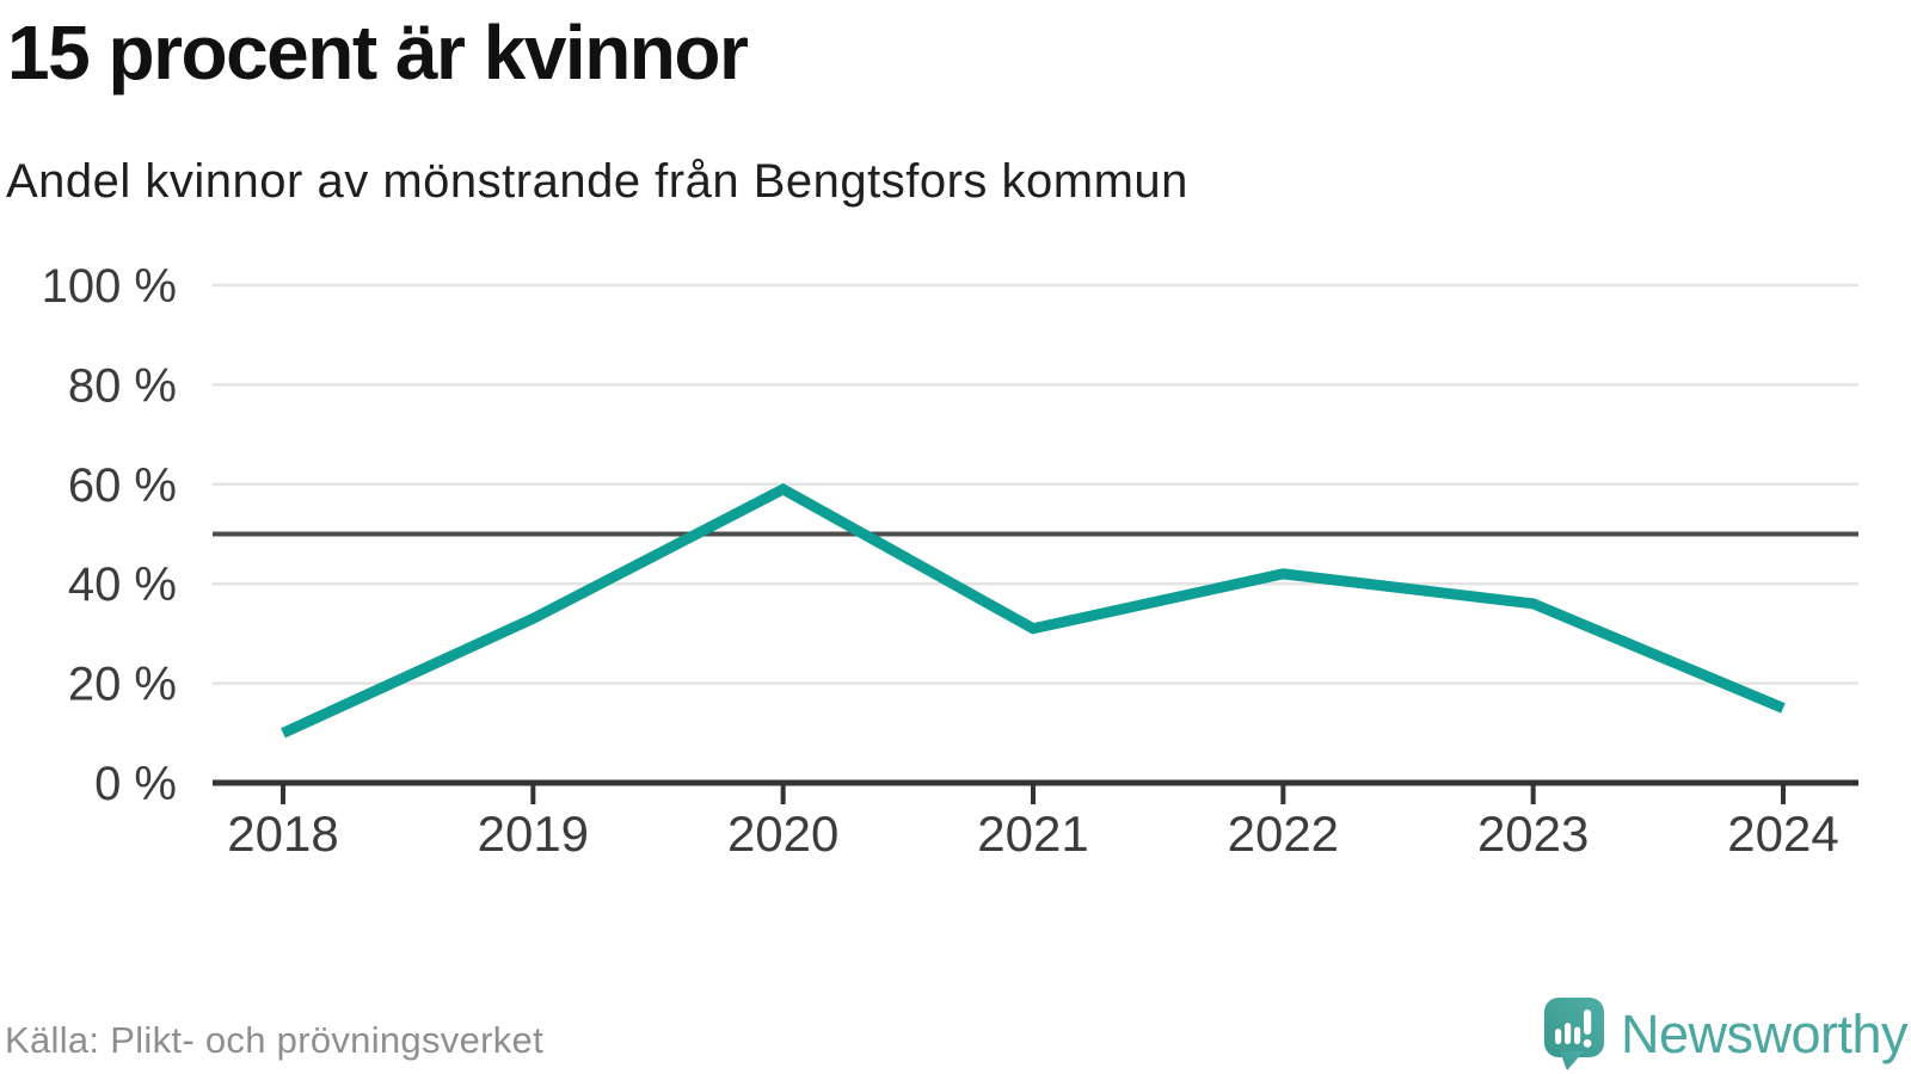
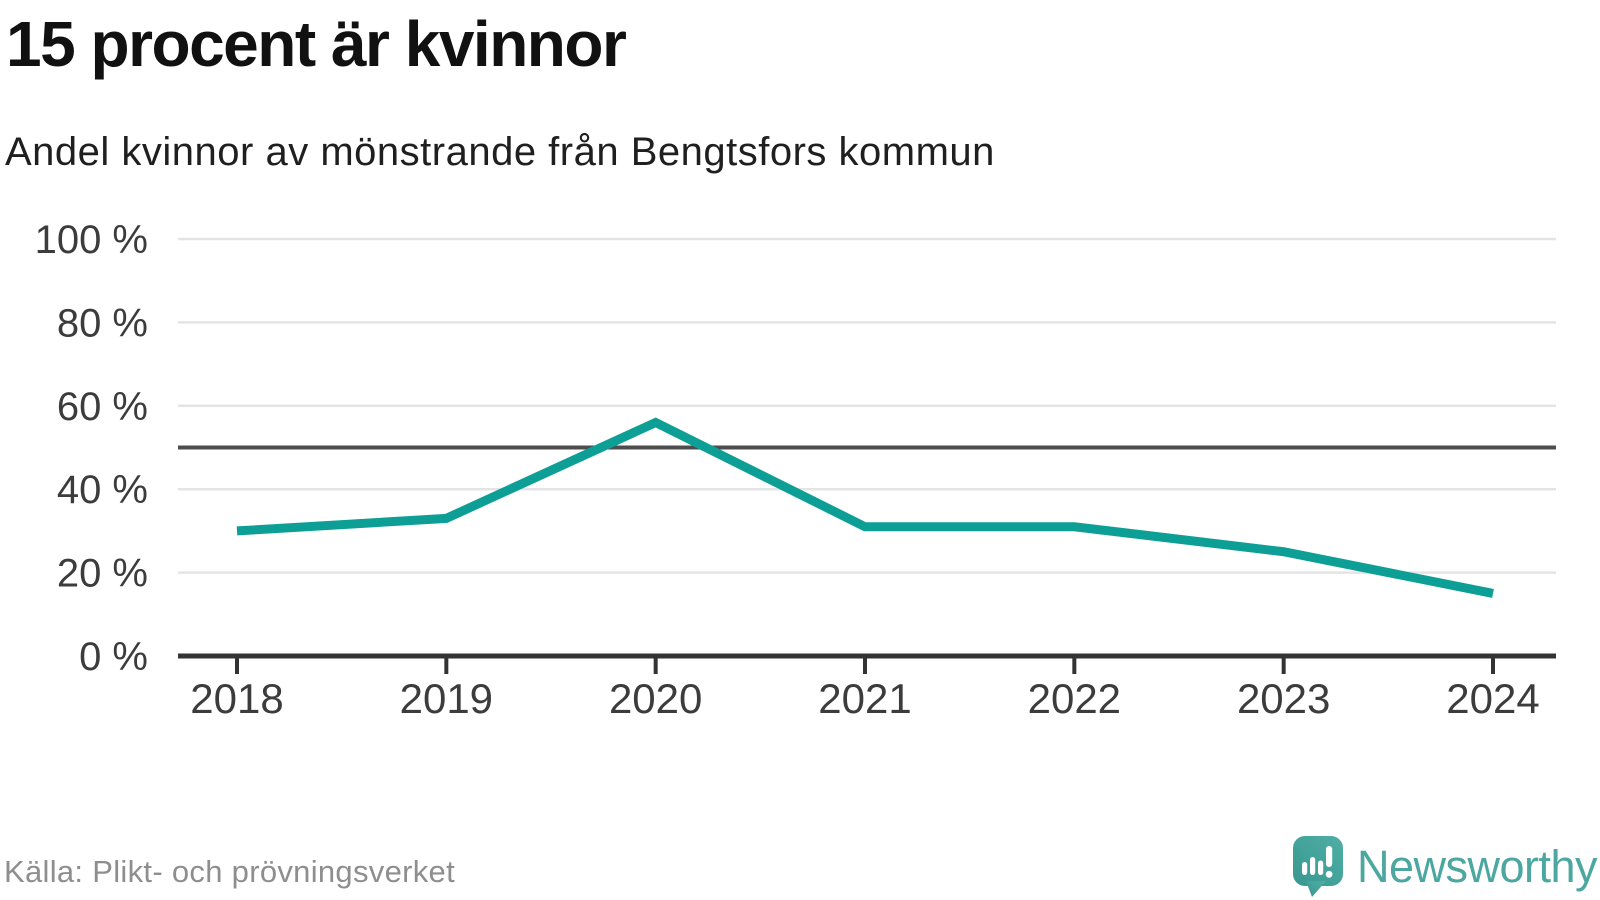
2018: 10% -> 30%
2020: 59% -> 56%
2022: 42% -> 31%
2023: 36% -> 25%
